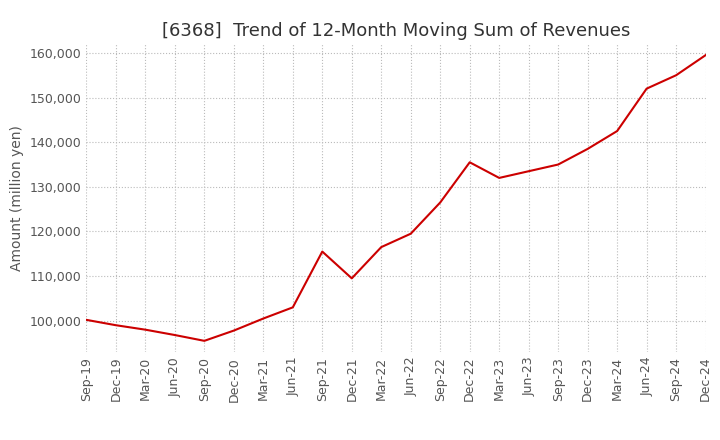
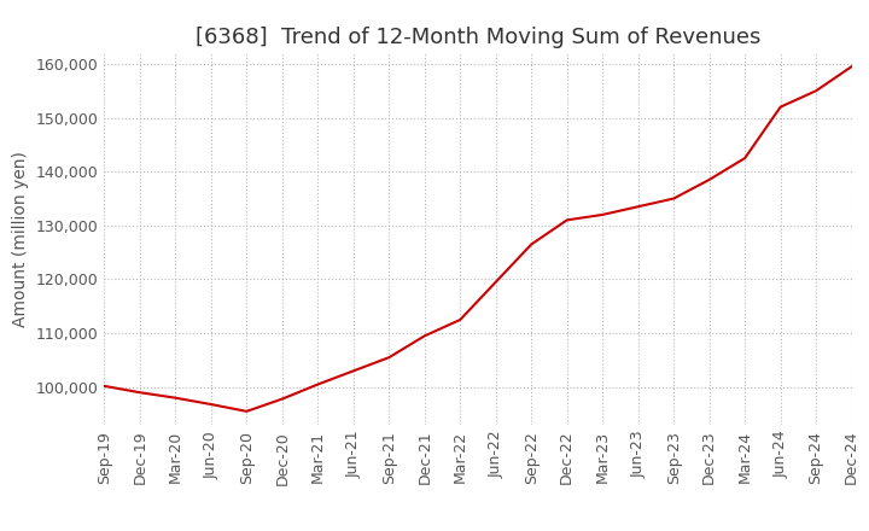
Sep-21: 115,500 -> 105,500
Mar-22: 116,500 -> 112,500
Dec-22: 135,500 -> 131,000
